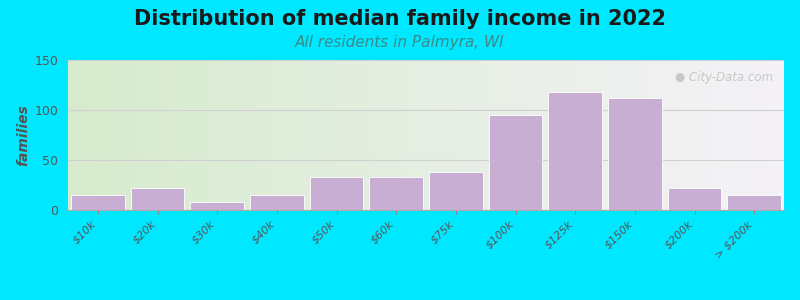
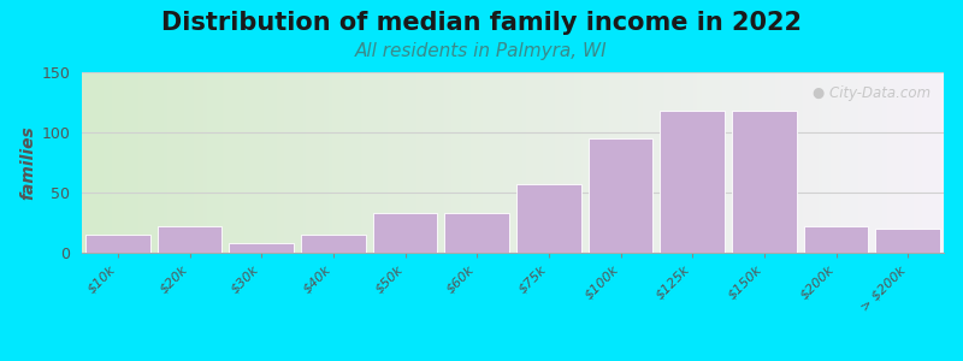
$75k: 38 -> 57
$150k: 112 -> 118
> $200k: 15 -> 20
